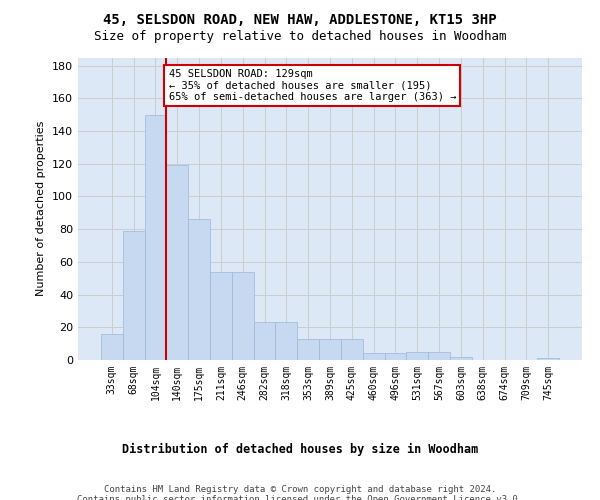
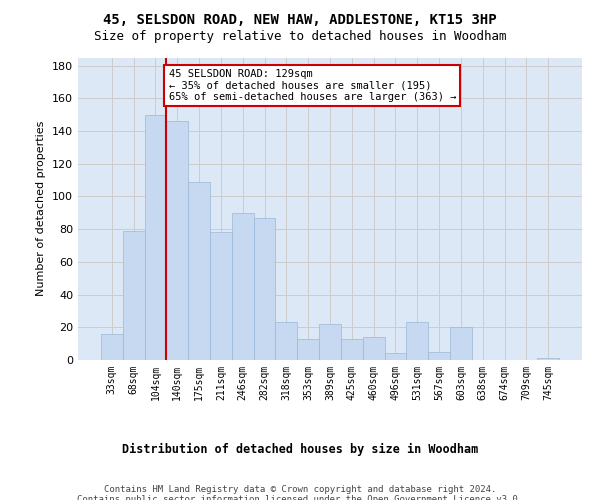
140sqm: 119 -> 146
175sqm: 86 -> 109
211sqm: 54 -> 78
246sqm: 54 -> 90
282sqm: 23 -> 87
389sqm: 13 -> 22
460sqm: 4 -> 14
531sqm: 5 -> 23
603sqm: 2 -> 20
